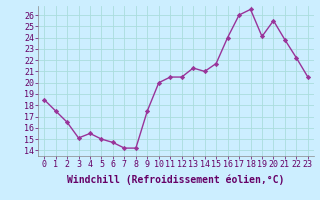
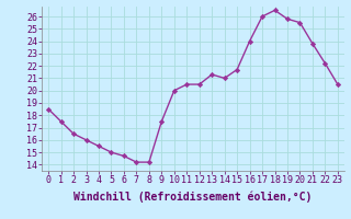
3: 15.1 -> 16.0
19: 24.1 -> 25.8
